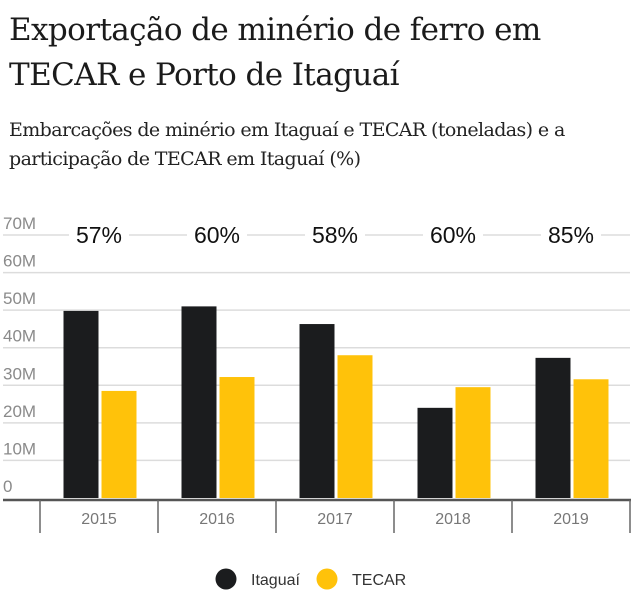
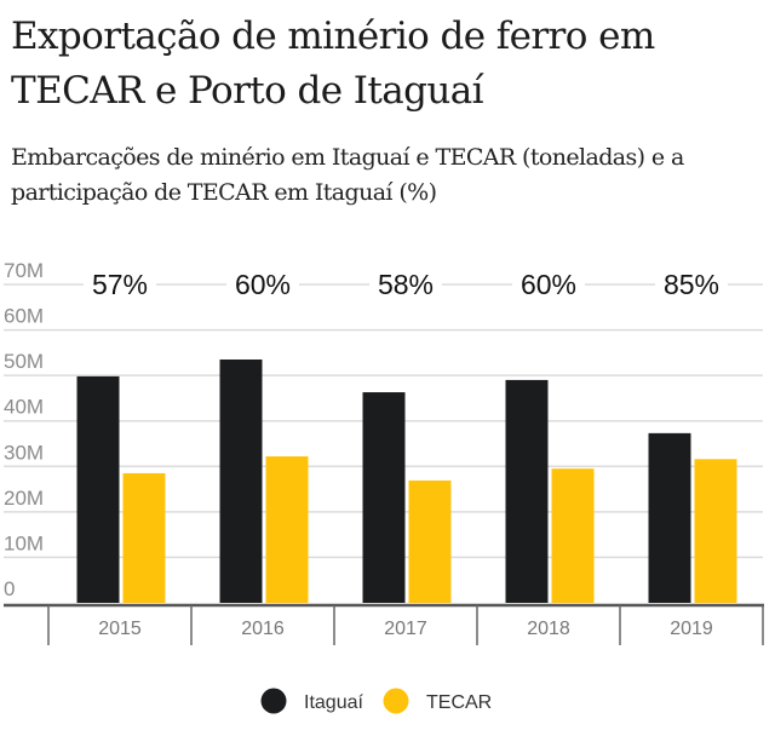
Itaguaí/2016: 51M -> 54M
TECAR/2017: 38M -> 27M
Itaguaí/2018: 24M -> 49M
